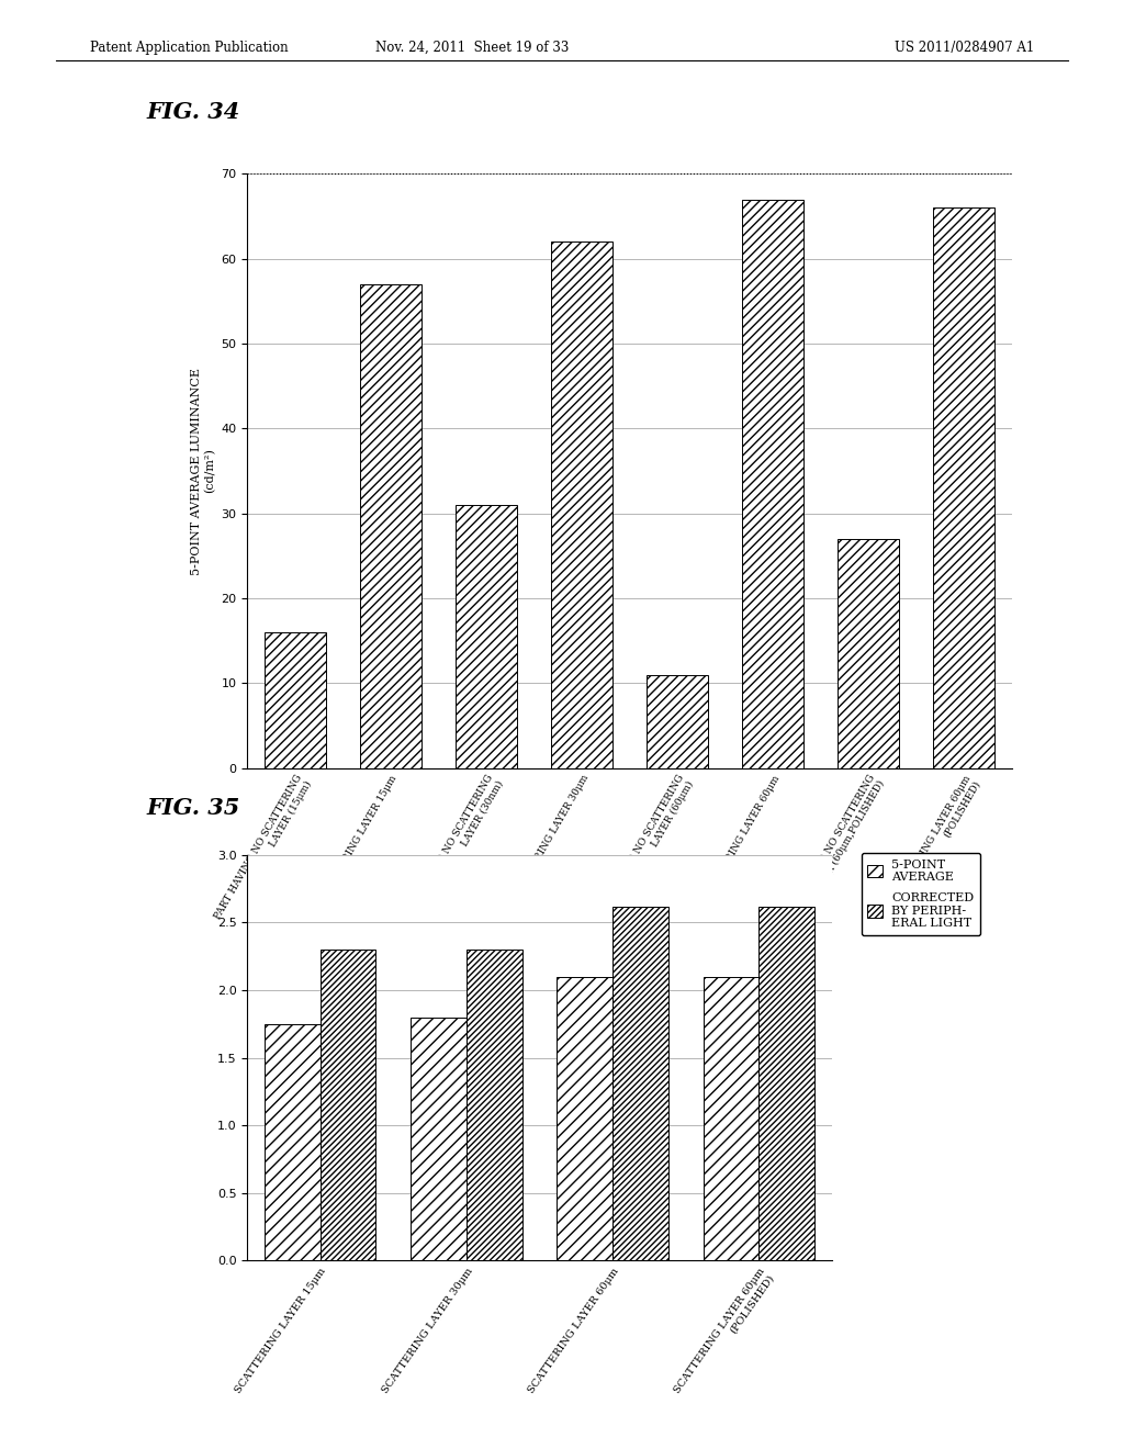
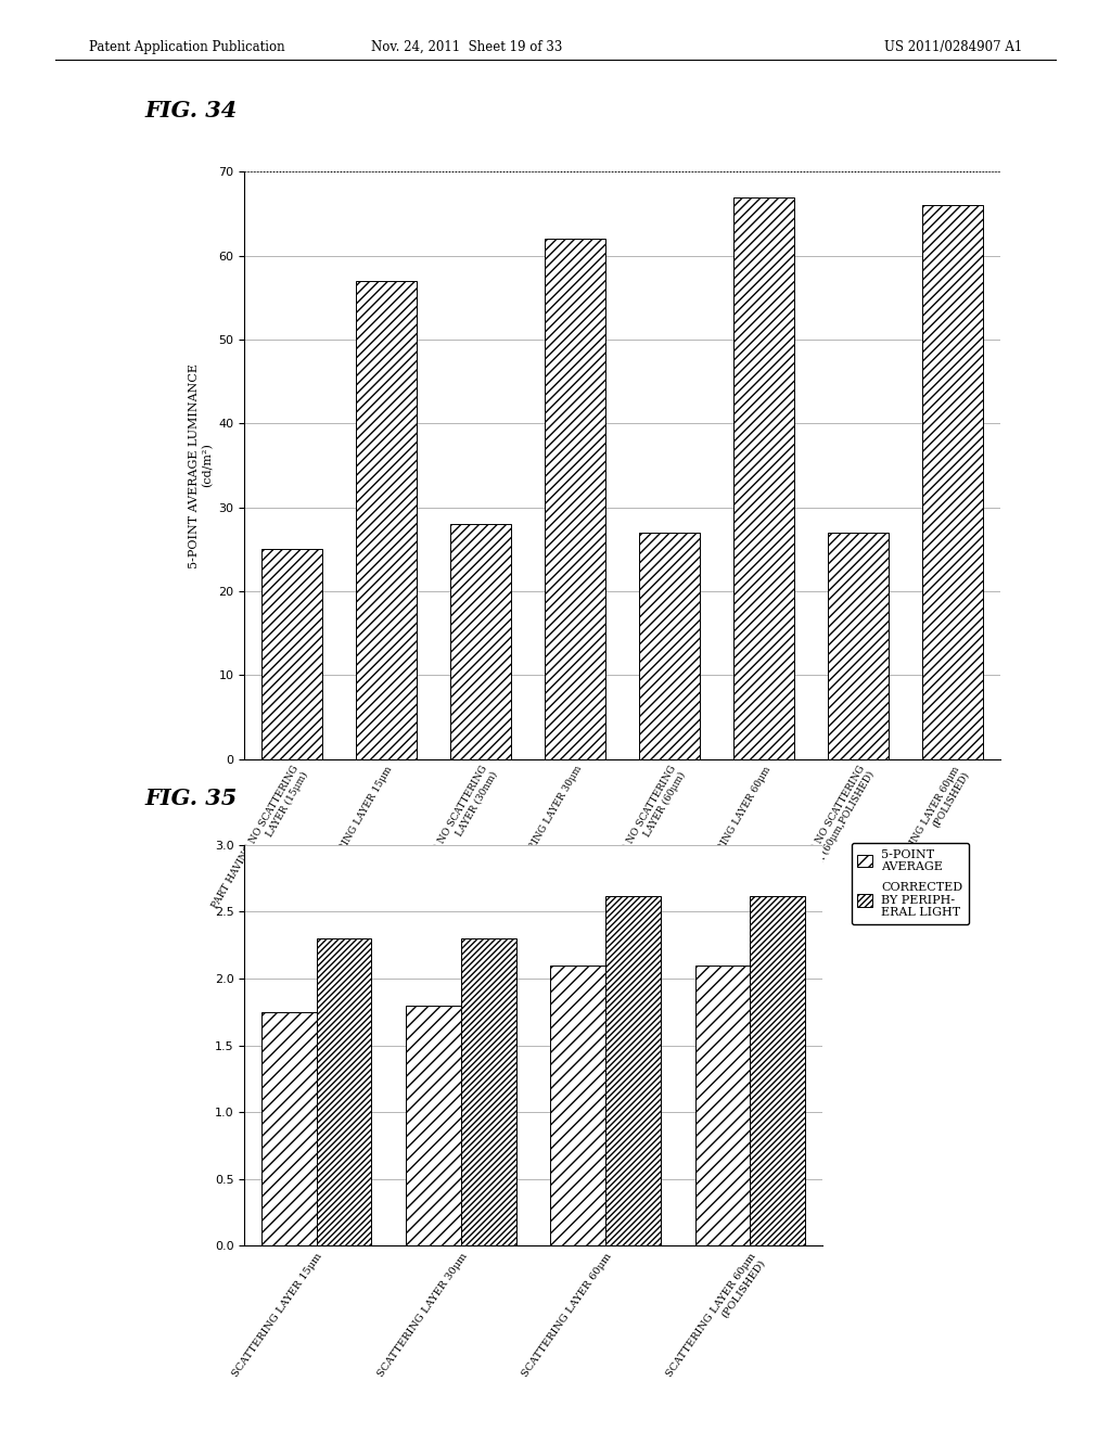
PART HAVING NO SCATTERING LAYER (15μm): 16 -> 25
PART HAVING NO SCATTERING LAYER (30nm): 31 -> 28
PART HAVING NO SCATTERING LAYER (60μm): 11 -> 27
